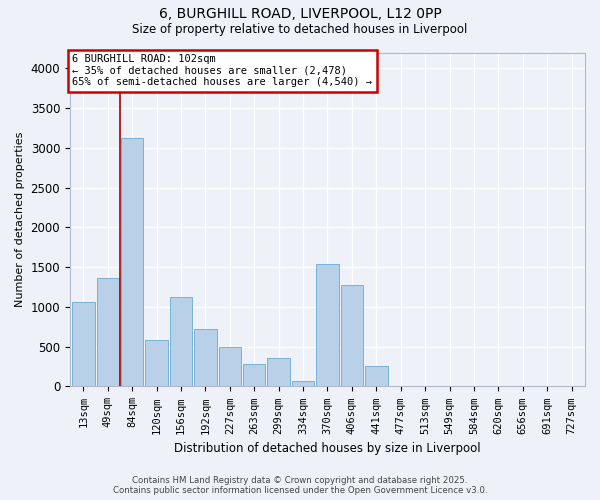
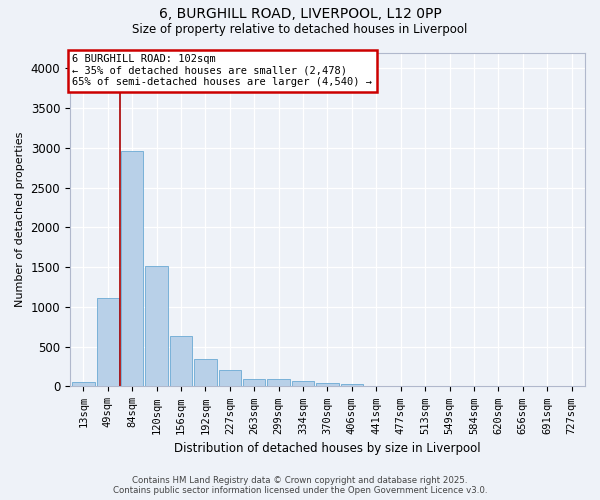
13sqm: 1060 -> 60
49sqm: 1360 -> 1110
84sqm: 3120 -> 2960
120sqm: 580 -> 1520
156sqm: 1120 -> 640
192sqm: 720 -> 340
227sqm: 500 -> 210
263sqm: 280 -> 100
299sqm: 360 -> 100
370sqm: 1540 -> 40
406sqm: 1280 -> 20
441sqm: 260 -> 0
